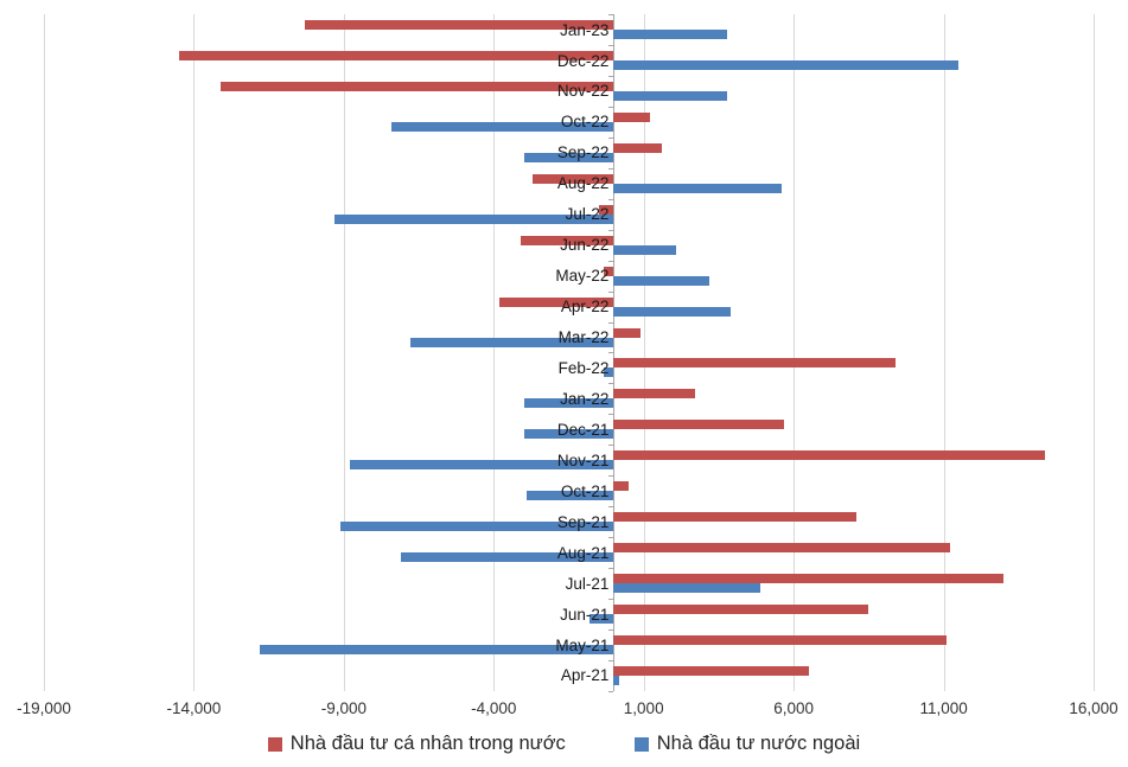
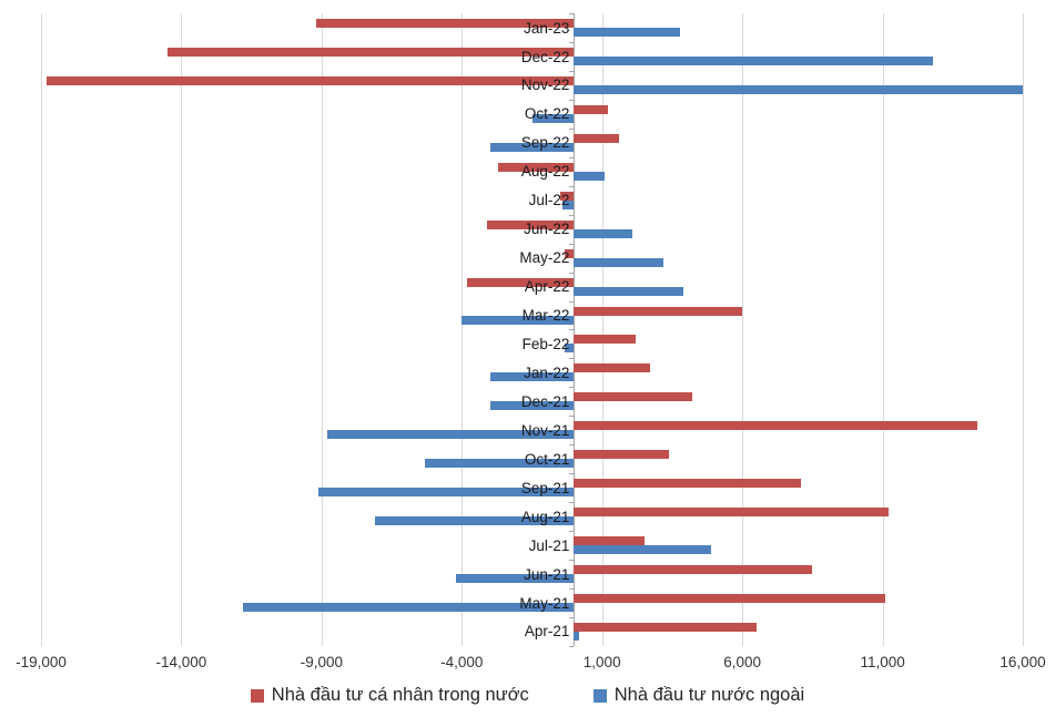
Nhà đầu tư cá nhân trong nước/Jan-23: -10300 -> -9200
Nhà đầu tư nước ngoài/Dec-22: 11500 -> 12800
Nhà đầu tư cá nhân trong nước/Nov-22: -13100 -> -18800
Nhà đầu tư nước ngoài/Nov-22: 3800 -> 16000
Nhà đầu tư nước ngoài/Oct-22: -7400 -> -1500
Nhà đầu tư nước ngoài/Aug-22: 5600 -> 1100
Nhà đầu tư nước ngoài/Jul-22: -9300 -> -400
Nhà đầu tư cá nhân trong nước/Mar-22: 900 -> 6000
Nhà đầu tư nước ngoài/Mar-22: -6800 -> -4000
Nhà đầu tư cá nhân trong nước/Feb-22: 9400 -> 2200
Nhà đầu tư cá nhân trong nước/Dec-21: 5700 -> 4200
Nhà đầu tư cá nhân trong nước/Oct-21: 500 -> 3400
Nhà đầu tư nước ngoài/Oct-21: -2900 -> -5300
Nhà đầu tư cá nhân trong nước/Jul-21: 13000 -> 2500
Nhà đầu tư nước ngoài/Jun-21: -800 -> -4200
